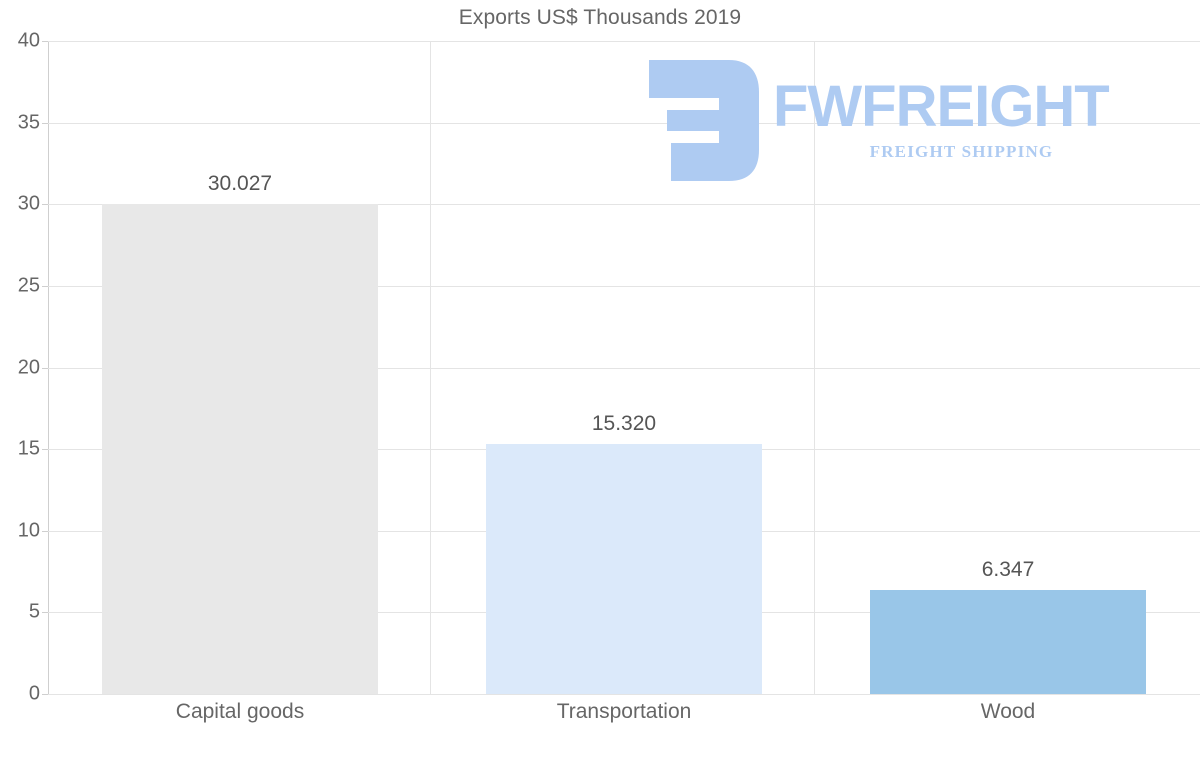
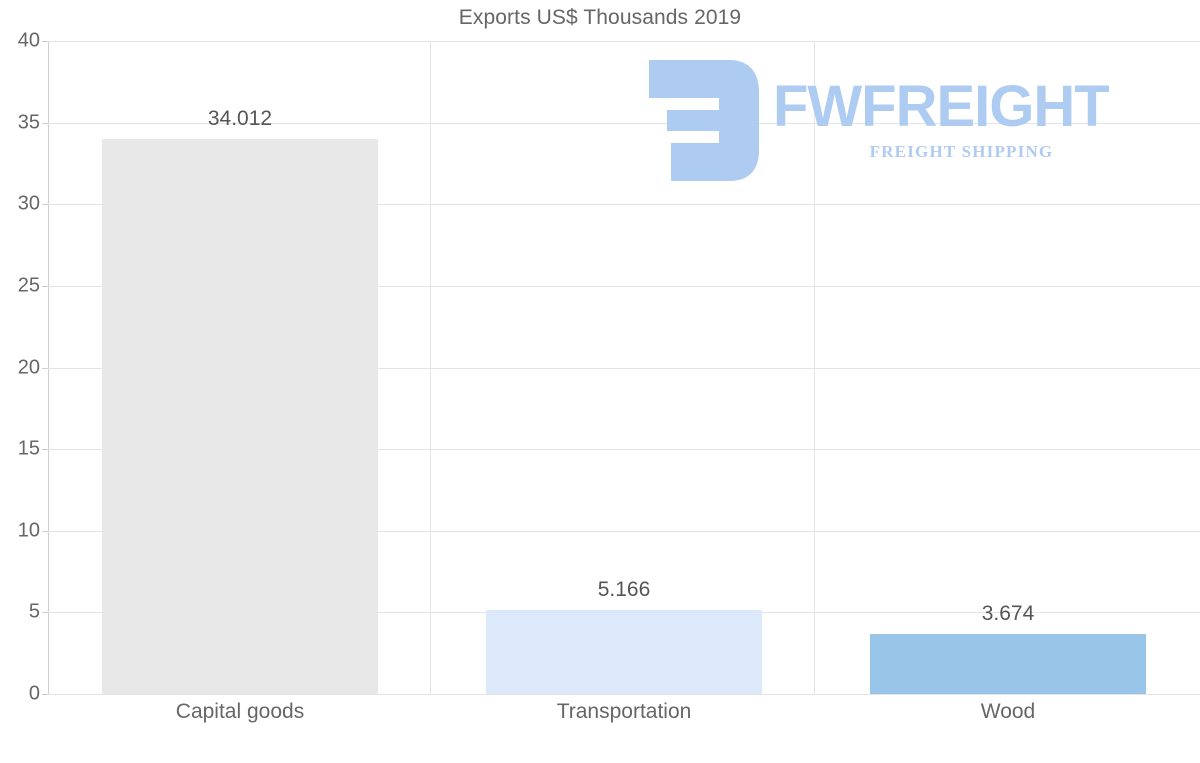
Capital goods: 30.027 -> 34.012
Transportation: 15.320 -> 5.166
Wood: 6.347 -> 3.674
